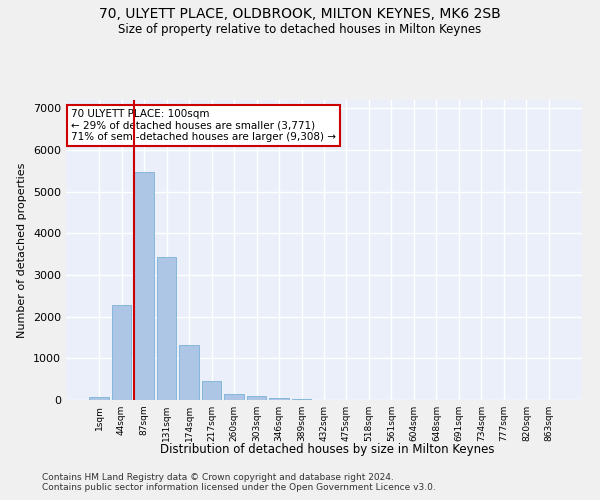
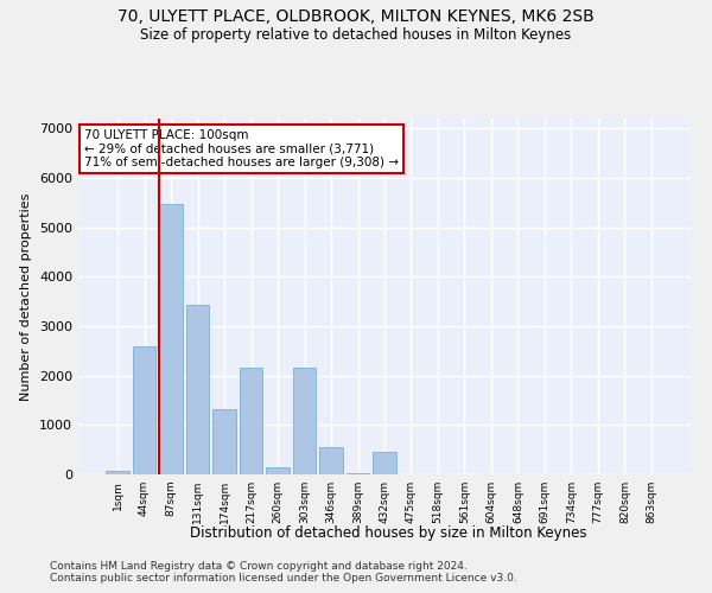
44sqm: 2280 -> 2600
217sqm: 460 -> 2150
303sqm: 90 -> 2150
346sqm: 50 -> 550
432sqm: 10 -> 450
